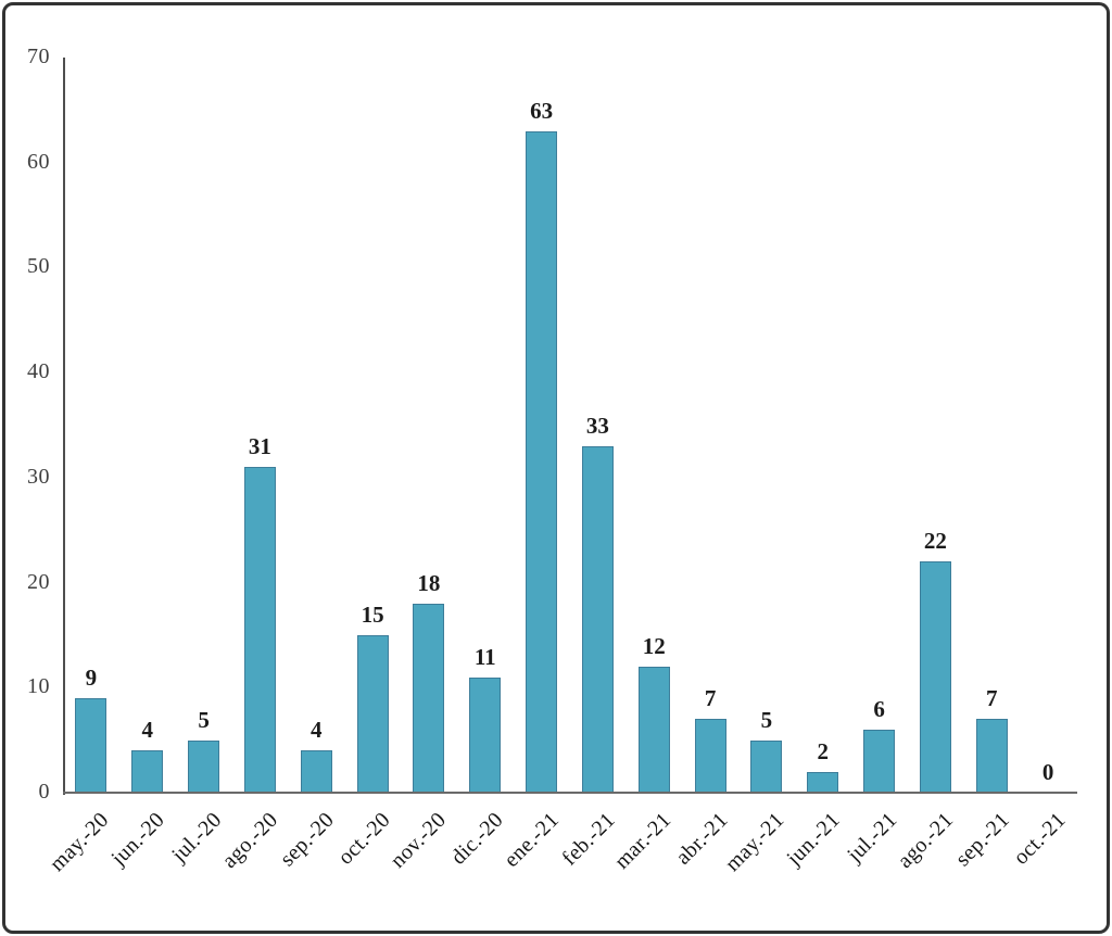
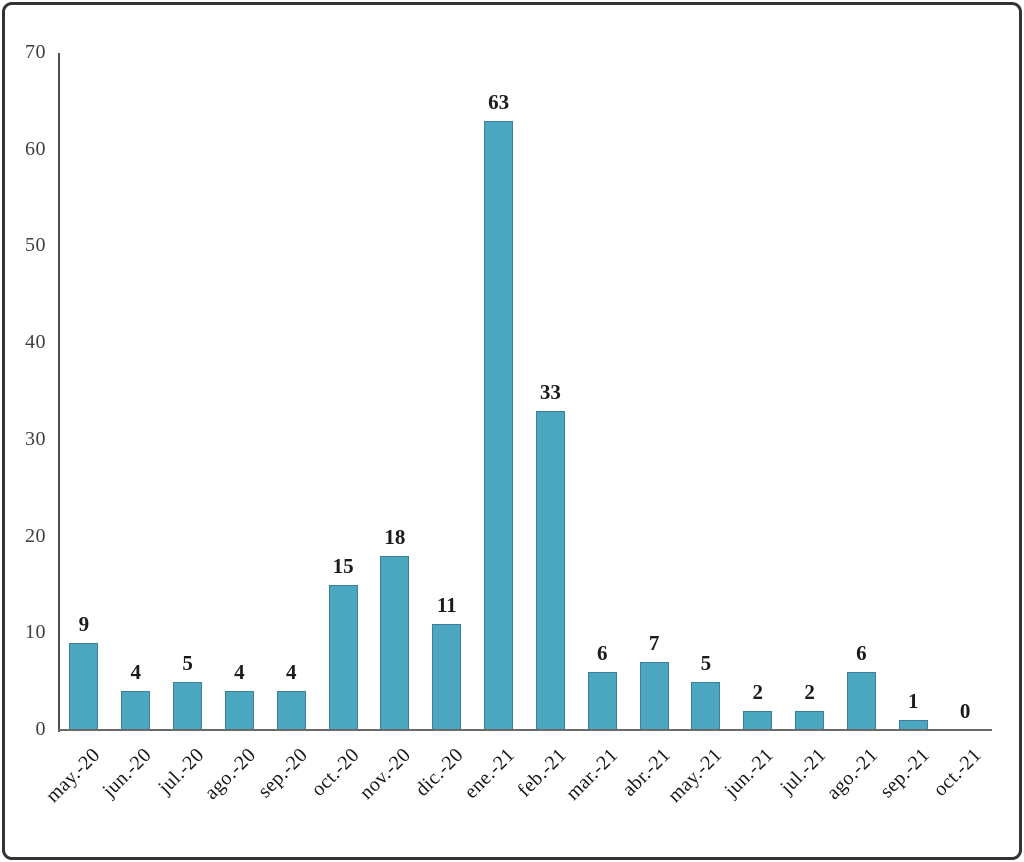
ago.-20: 31 -> 4
mar.-21: 12 -> 6
jul.-21: 6 -> 2
ago.-21: 22 -> 6
sep.-21: 7 -> 1
